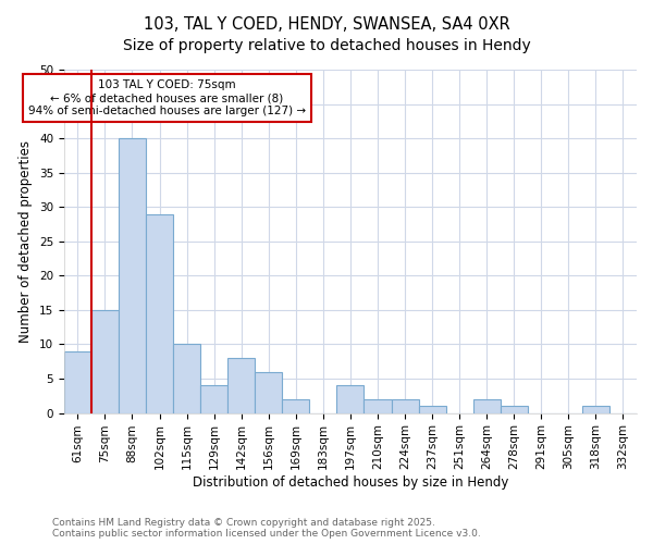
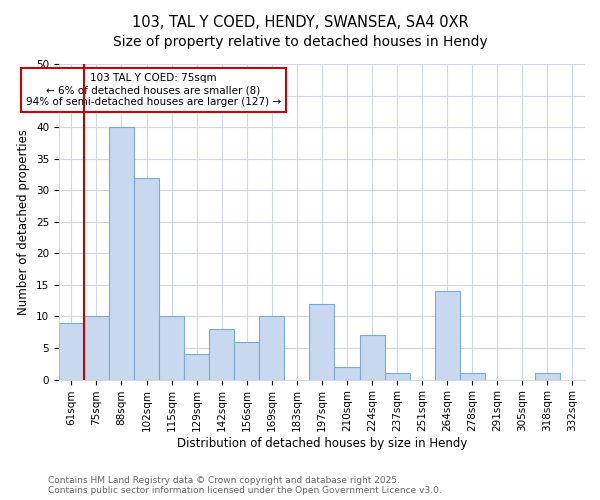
75sqm: 15 -> 10
102sqm: 29 -> 32
169sqm: 2 -> 10
197sqm: 4 -> 12
224sqm: 2 -> 7
264sqm: 2 -> 14
